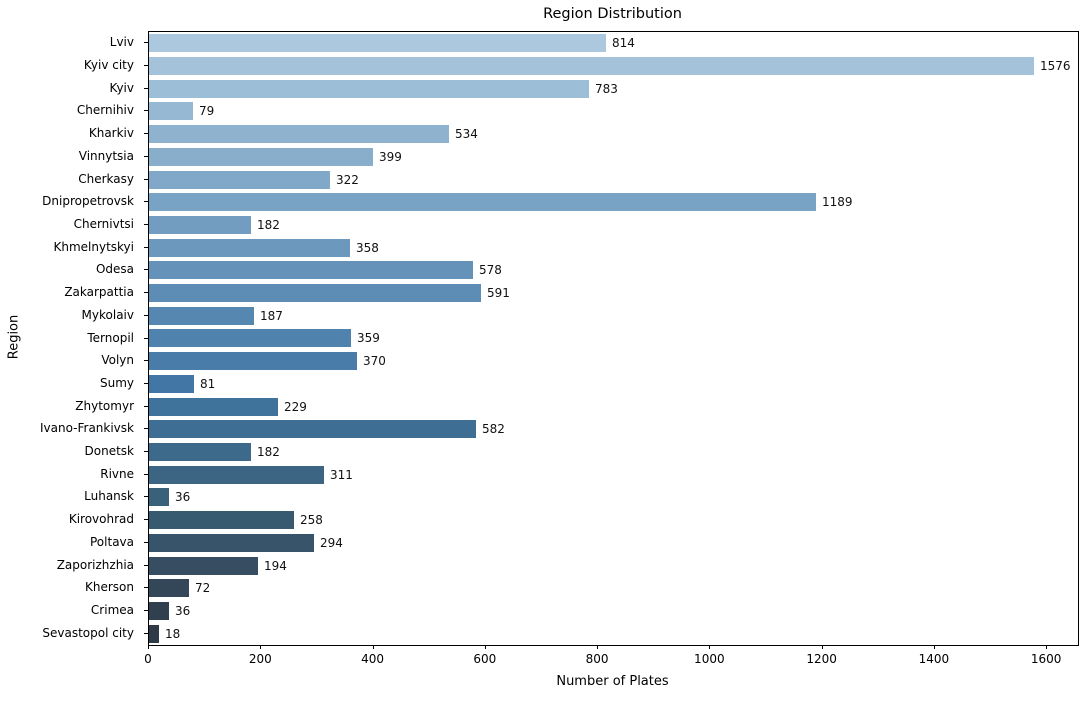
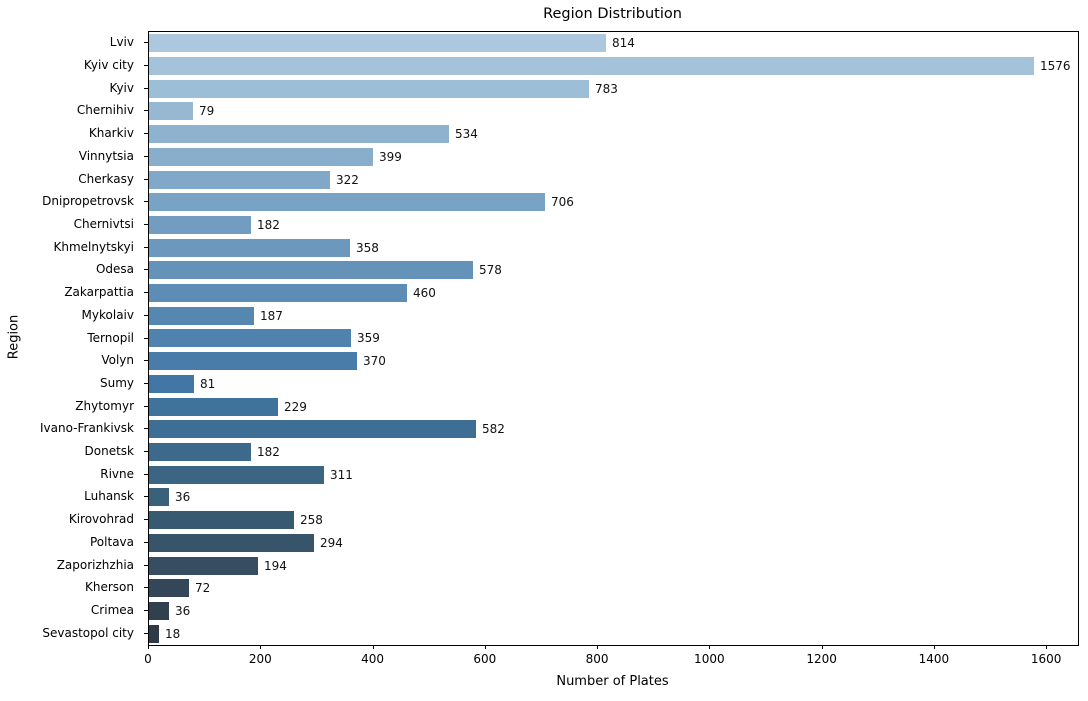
Dnipropetrovsk: 1189 -> 706
Zakarpattia: 591 -> 460
